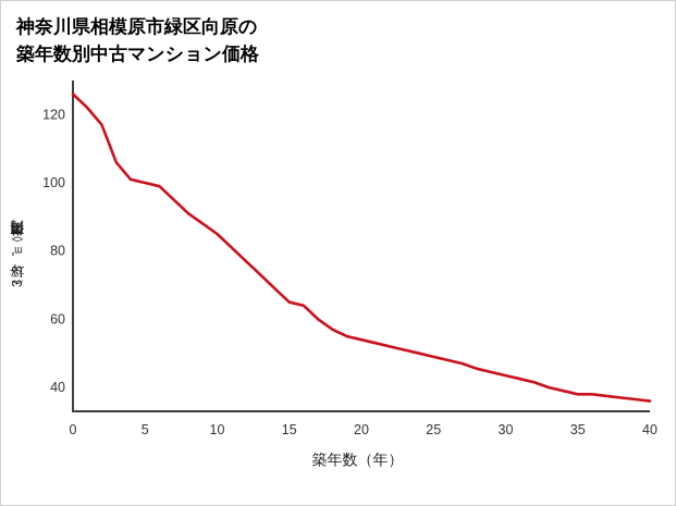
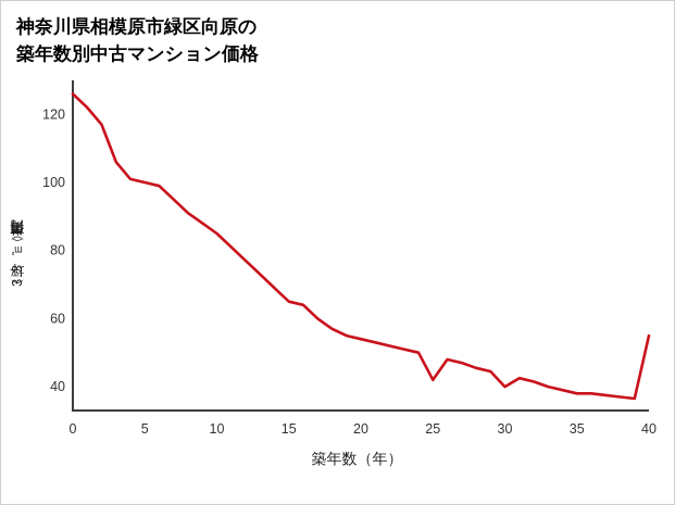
25: 49 -> 42
30: 44 -> 40
40: 36 -> 55
